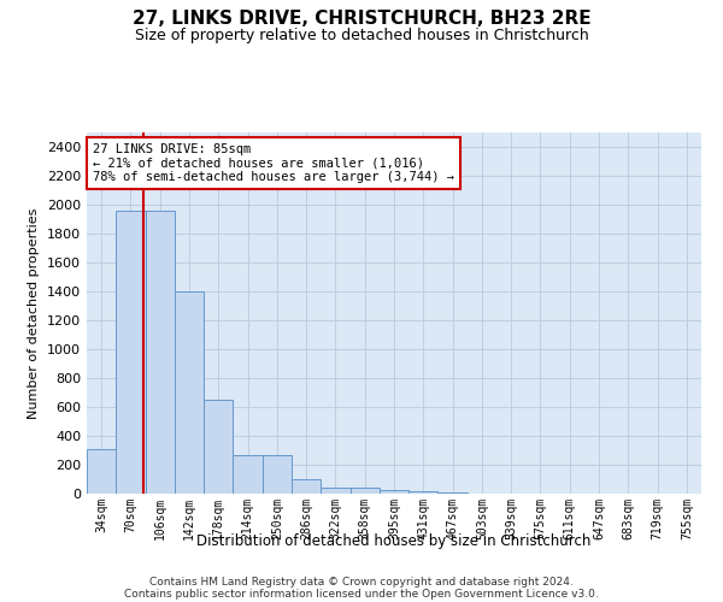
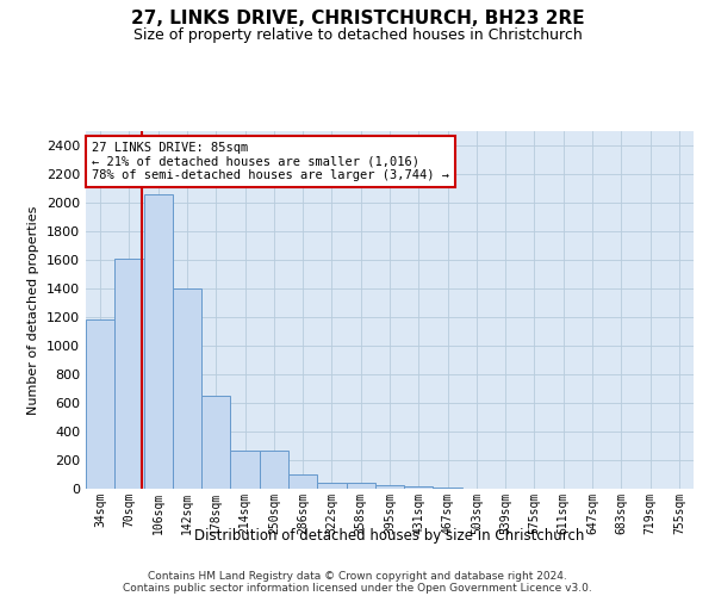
34sqm: 300 -> 1180
70sqm: 1960 -> 1610
106sqm: 1960 -> 2060
